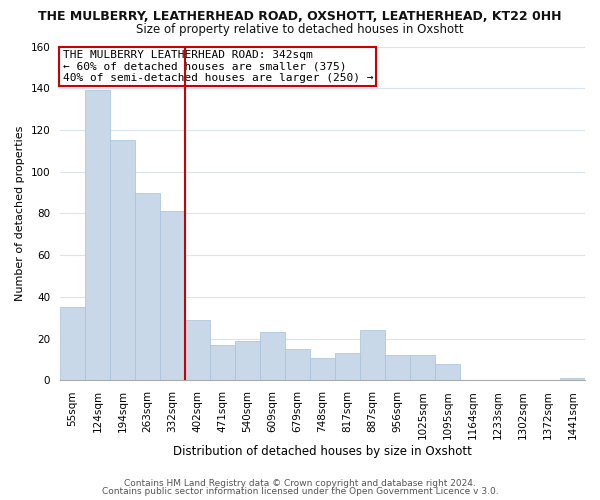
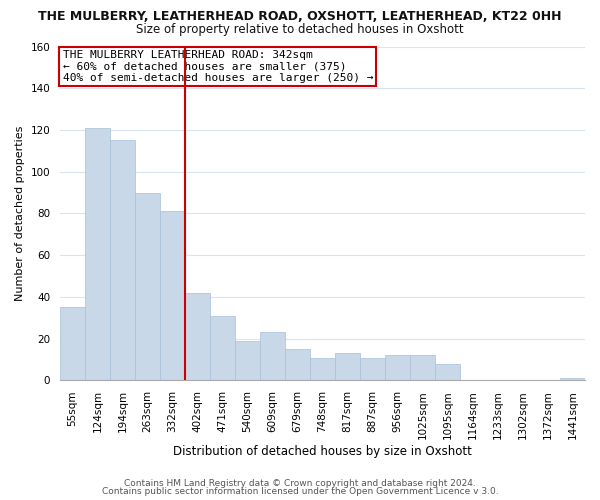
124sqm: 139 -> 121
402sqm: 29 -> 42
471sqm: 17 -> 31
887sqm: 24 -> 11
